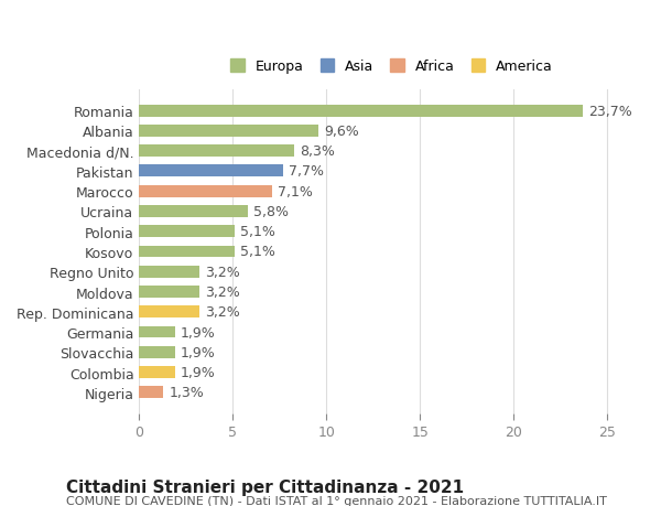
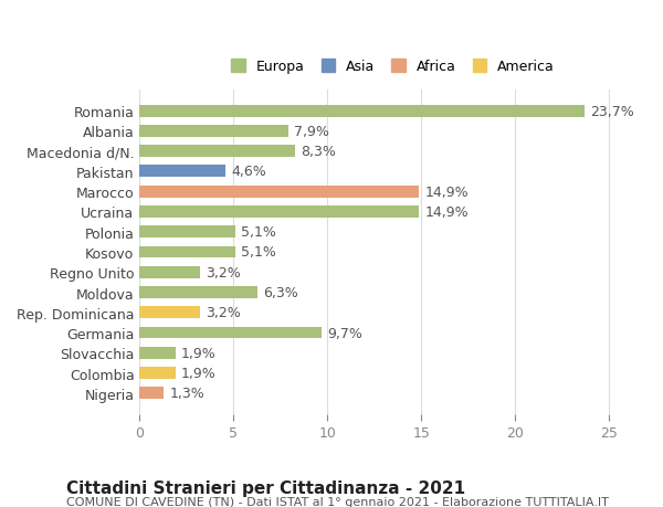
Albania: 9,6% -> 7,9%
Pakistan: 7,7% -> 4,6%
Marocco: 7,1% -> 14,9%
Ucraina: 5,8% -> 14,9%
Moldova: 3,2% -> 6,3%
Germania: 1,9% -> 9,7%
